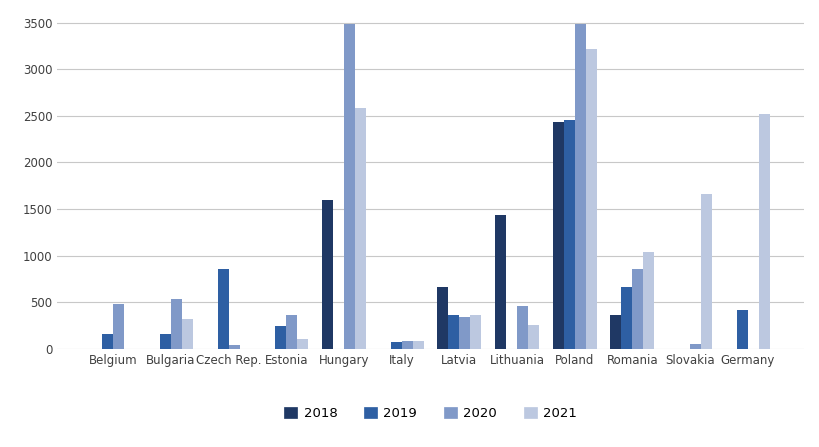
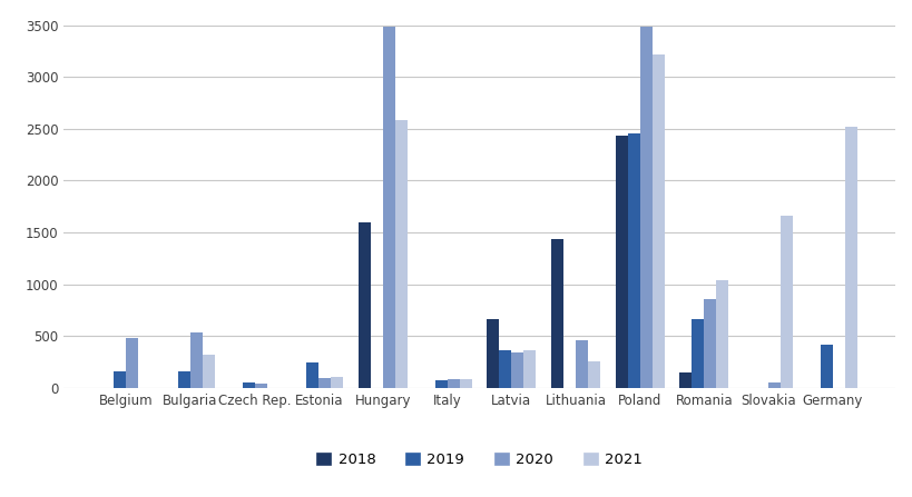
2019/Czech Rep.: 860 -> 50
2020/Estonia: 360 -> 90
2018/Romania: 360 -> 150
